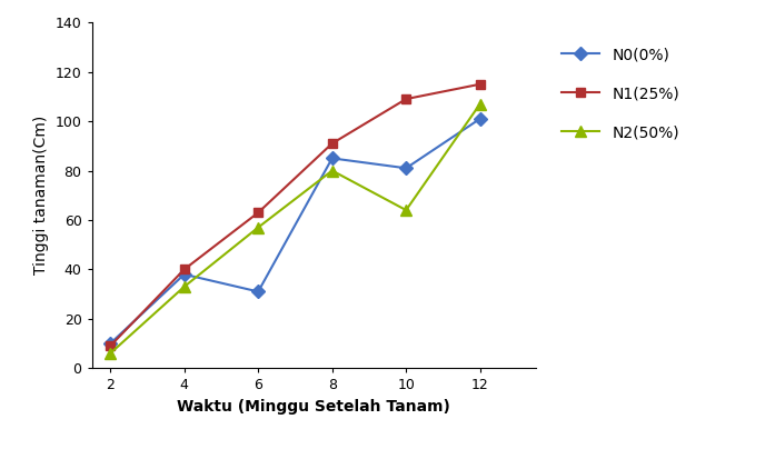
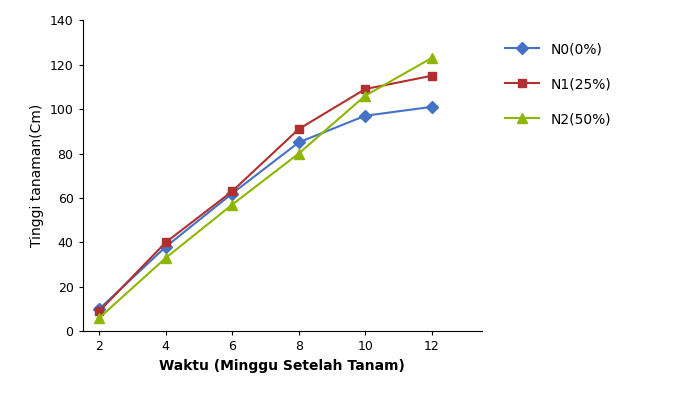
N0(0%)/6: 31 -> 62
N0(0%)/10: 81 -> 97
N2(50%)/10: 64 -> 106
N2(50%)/12: 107 -> 123
